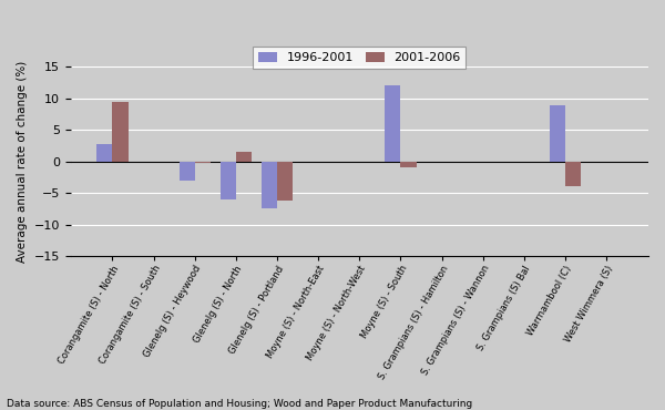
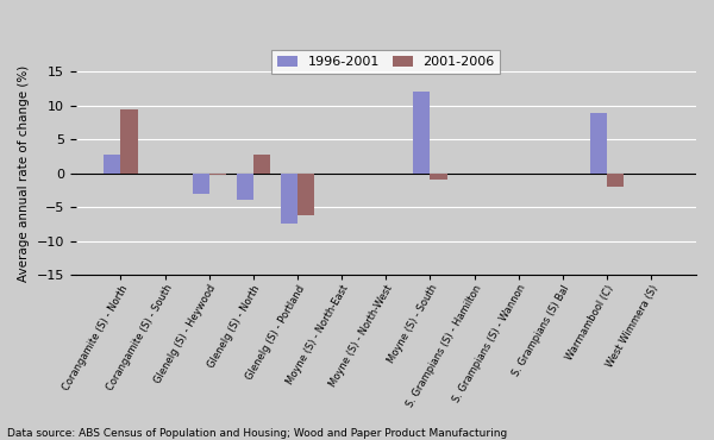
1996-2001/Glenelg (S) - North: -6.0 -> -4.0
2001-2006/Glenelg (S) - North: 1.6 -> 2.7
2001-2006/Warrnambool (C): -4.0 -> -2.0
